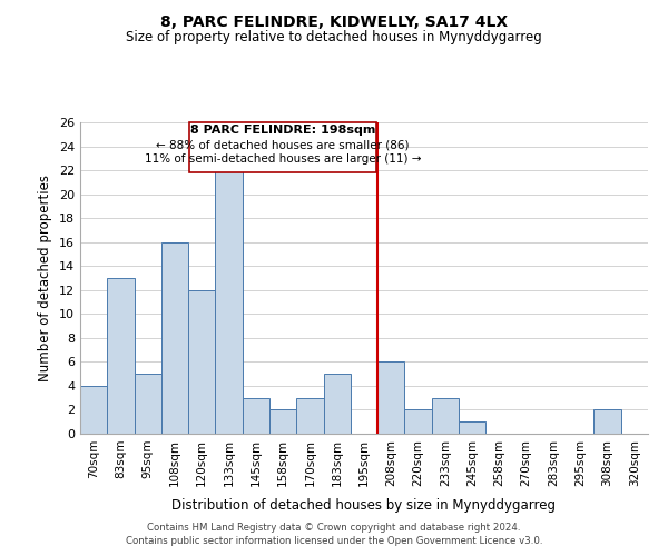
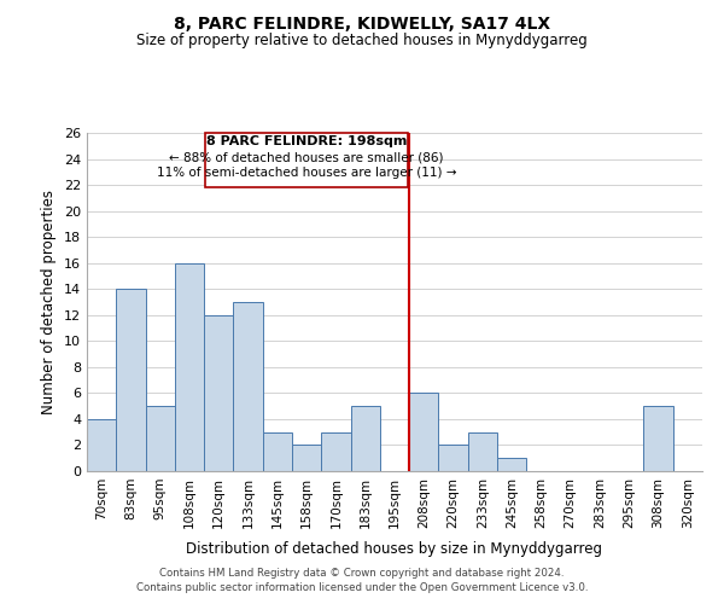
83sqm: 13 -> 14
133sqm: 22 -> 13
308sqm: 2 -> 5
